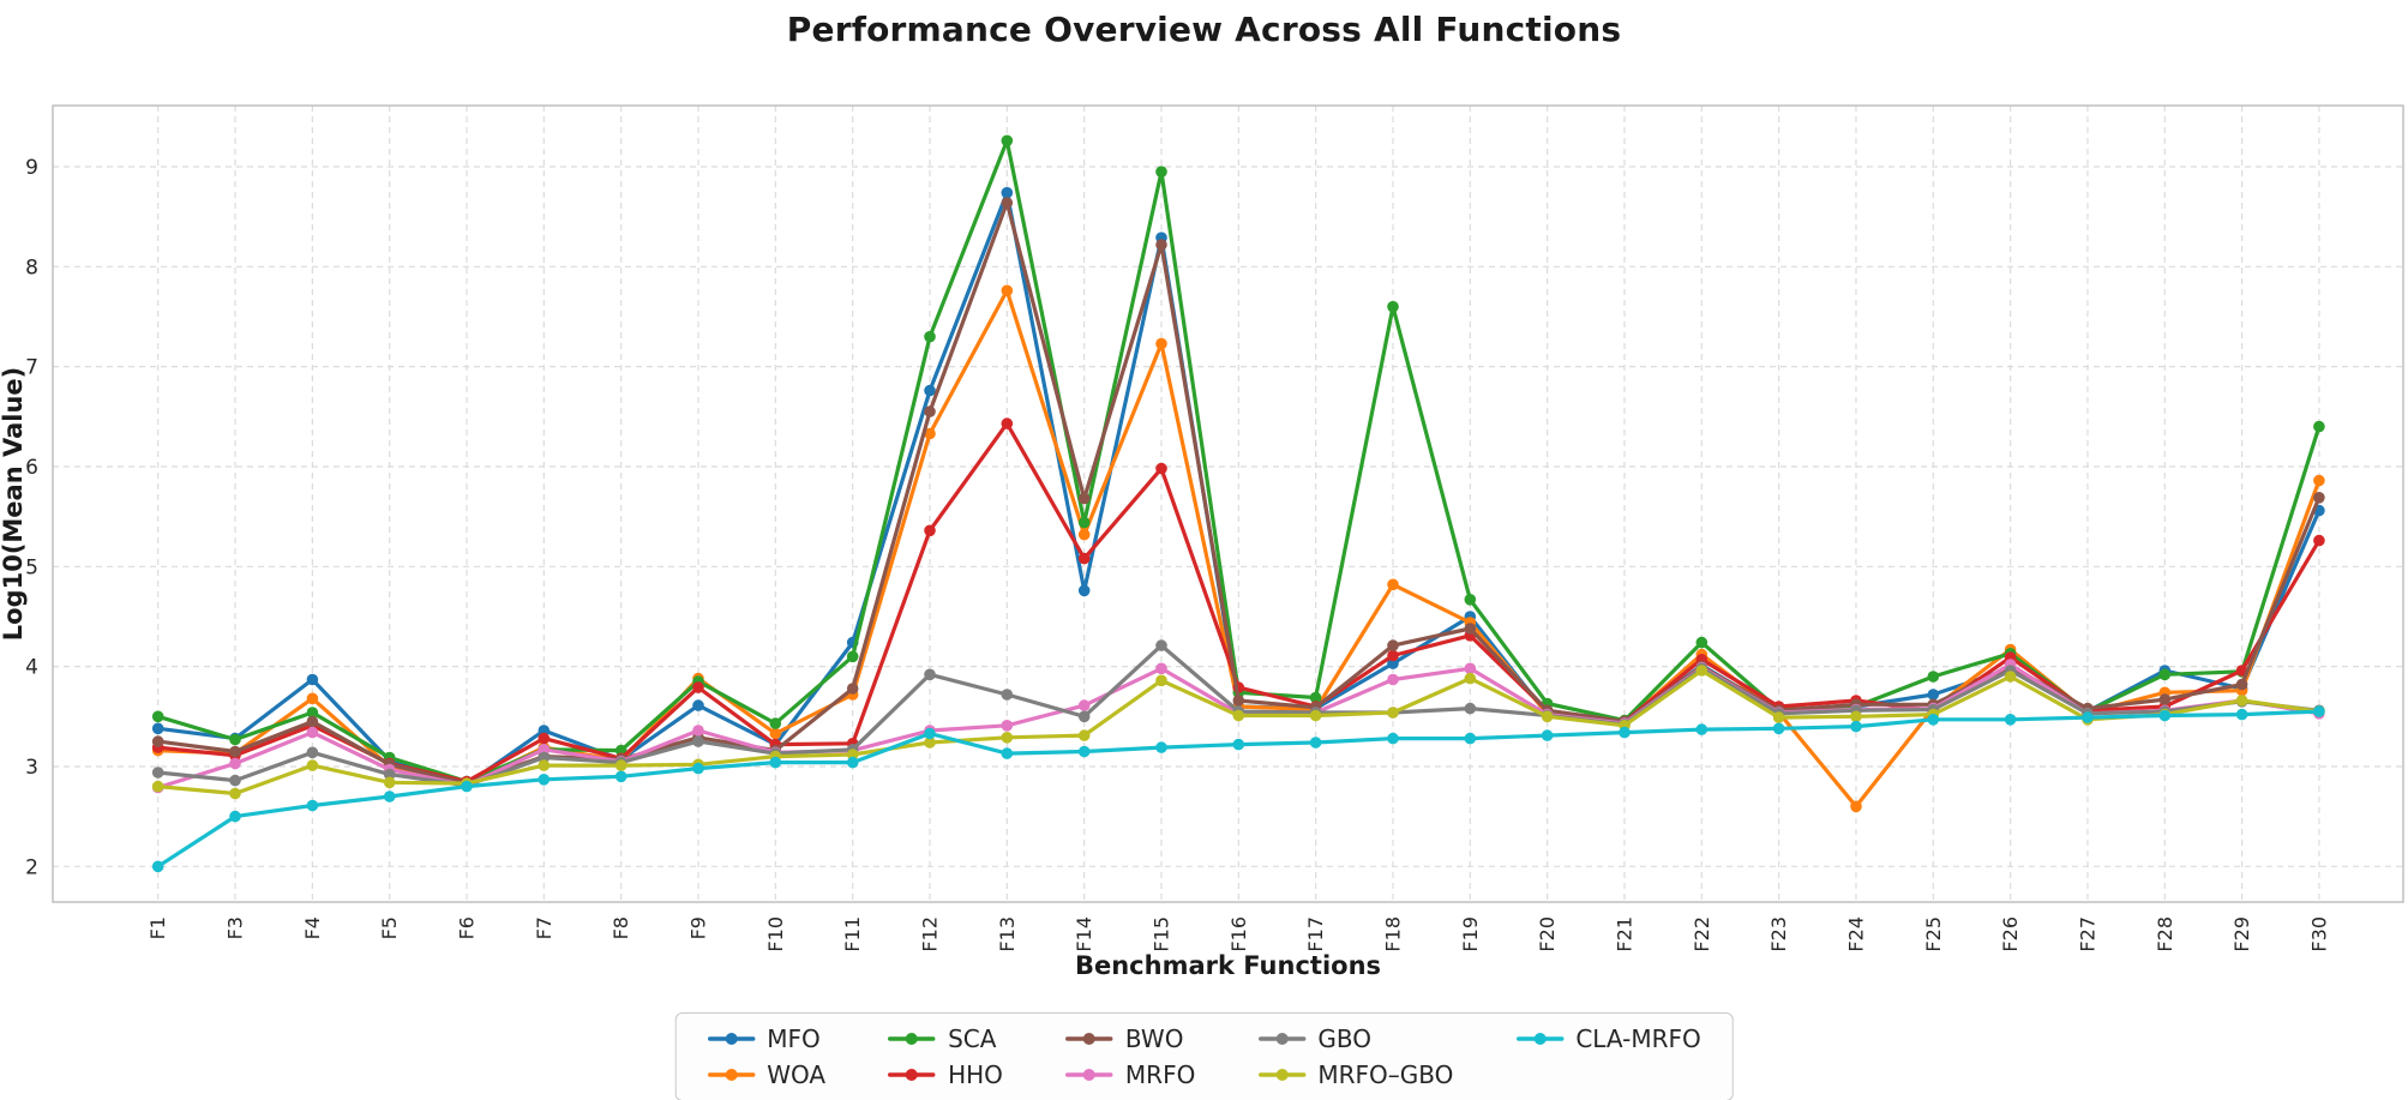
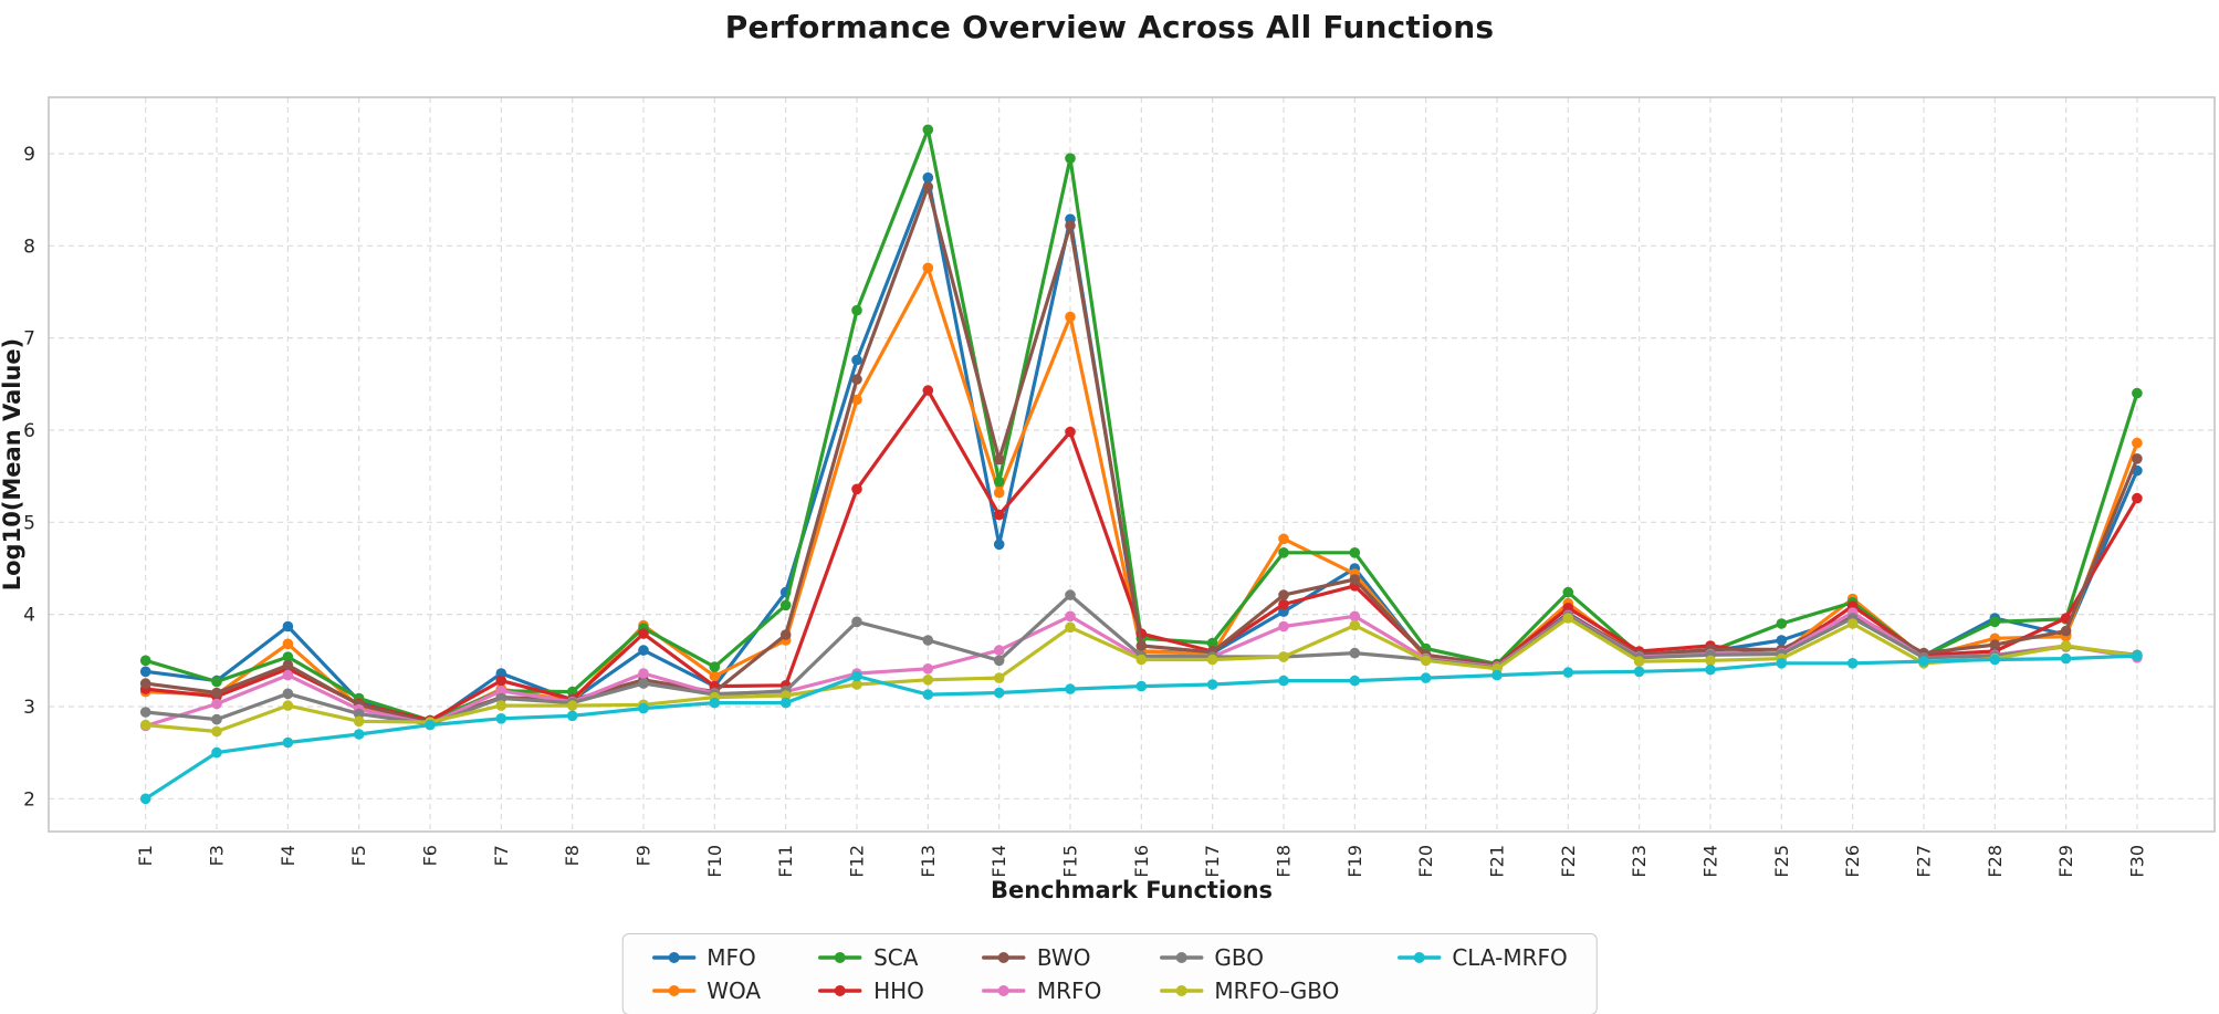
SCA/F18: 7.6 -> 4.7
WOA/F24: 2.6 -> 3.6
